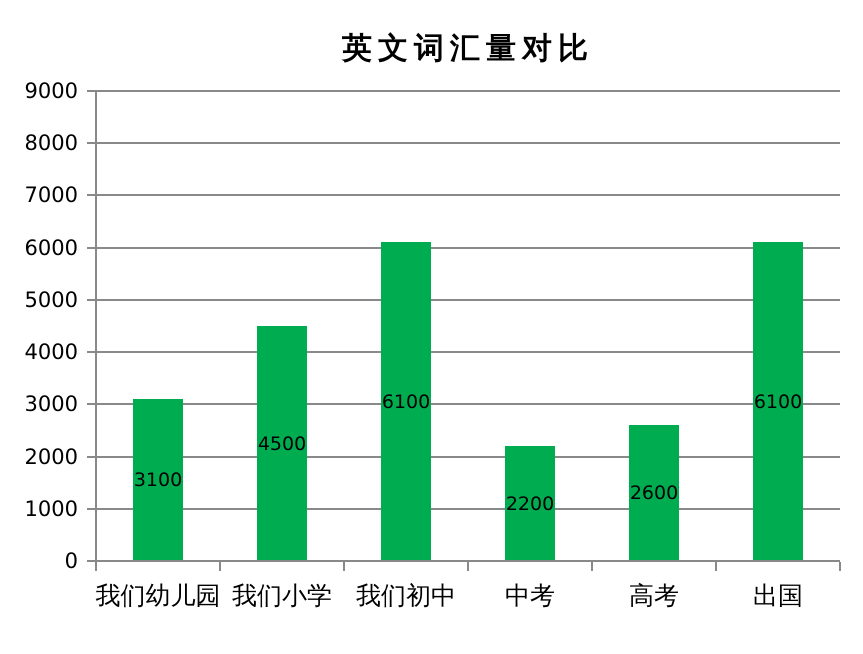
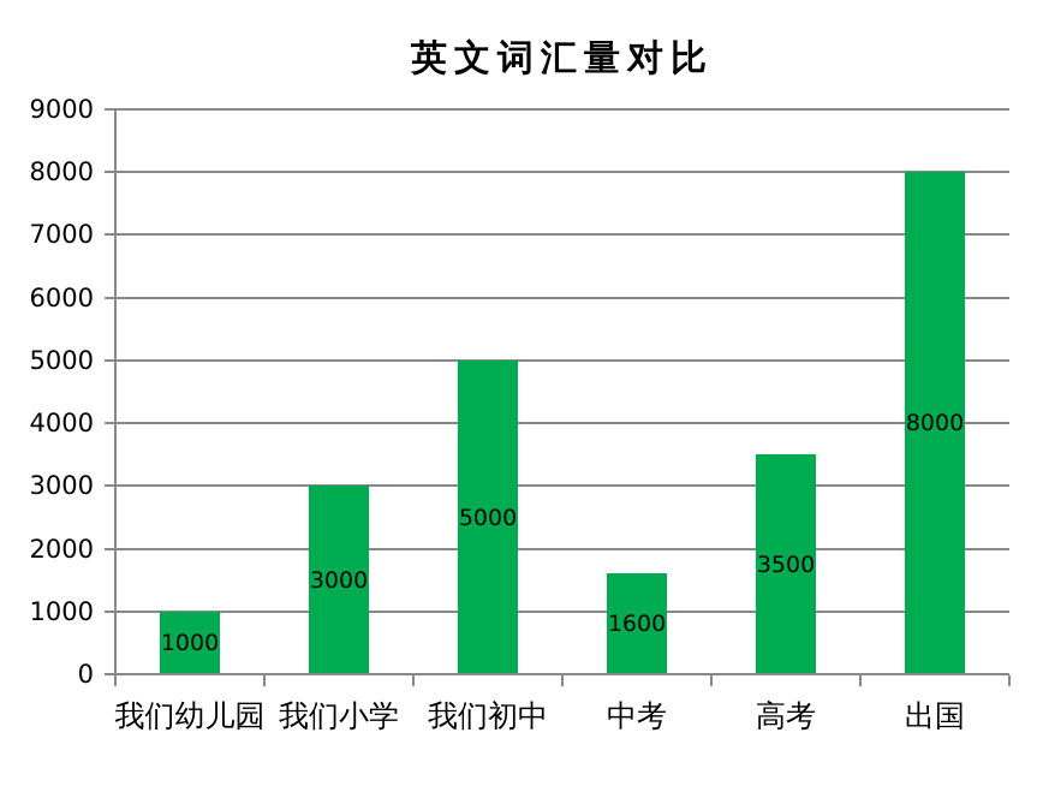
我们幼儿园: 3100 -> 1000
我们小学: 4500 -> 3000
我们初中: 6100 -> 5000
中考: 2200 -> 1600
高考: 2600 -> 3500
出国: 6100 -> 8000
